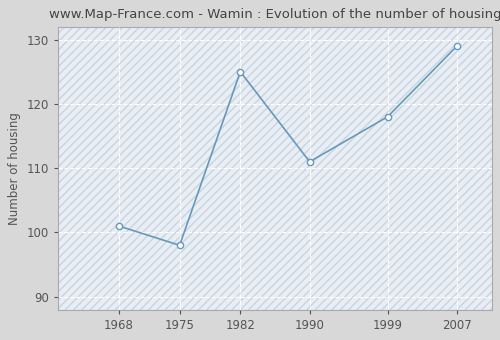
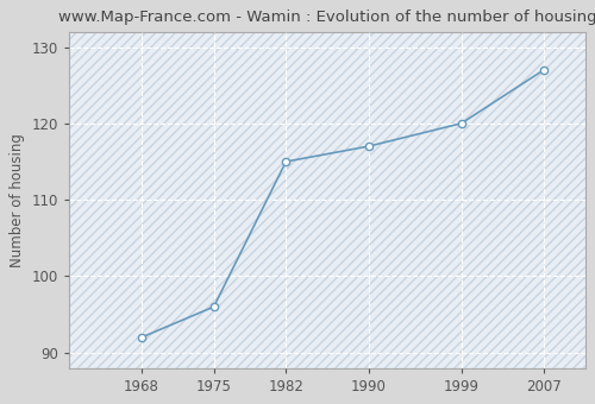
1968: 101 -> 92
1975: 98 -> 96
1982: 125 -> 115
1990: 111 -> 117
1999: 118 -> 120
2007: 129 -> 127
